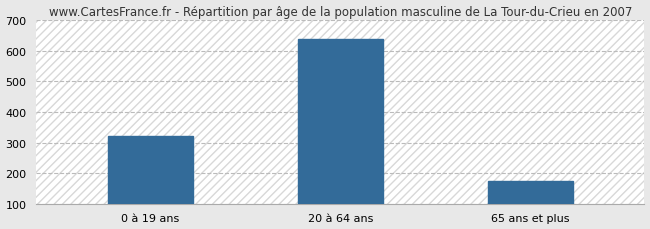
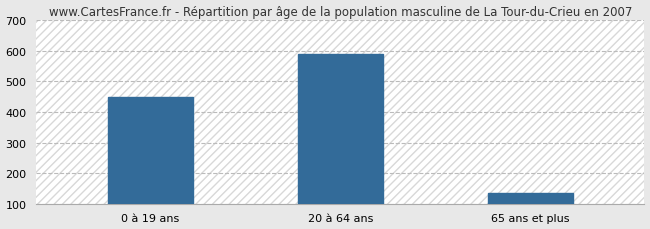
0 à 19 ans: 322 -> 450
20 à 64 ans: 637 -> 590
65 ans et plus: 173 -> 135
